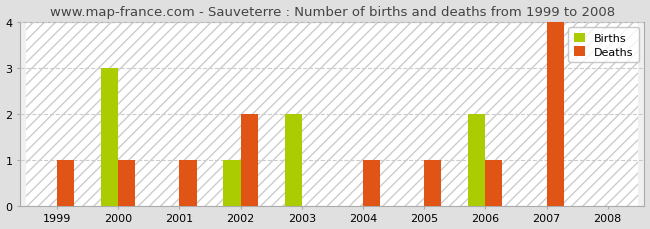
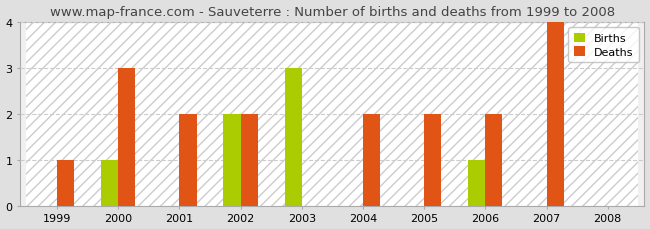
Births/2000: 3 -> 1
Deaths/2000: 1 -> 3
Deaths/2001: 1 -> 2
Births/2002: 1 -> 2
Births/2003: 2 -> 3
Deaths/2004: 1 -> 2
Deaths/2005: 1 -> 2
Births/2006: 2 -> 1
Deaths/2006: 1 -> 2
